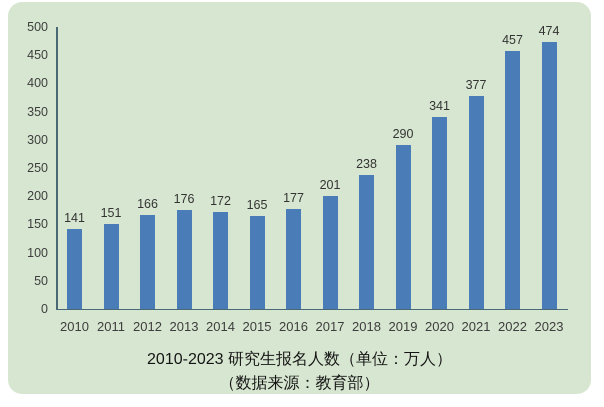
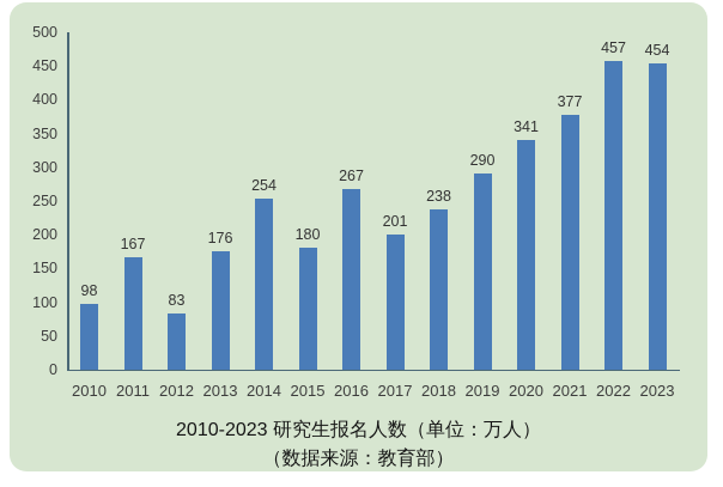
2010: 141 -> 98
2011: 151 -> 167
2012: 166 -> 83
2014: 172 -> 254
2015: 165 -> 180
2016: 177 -> 267
2023: 474 -> 454
